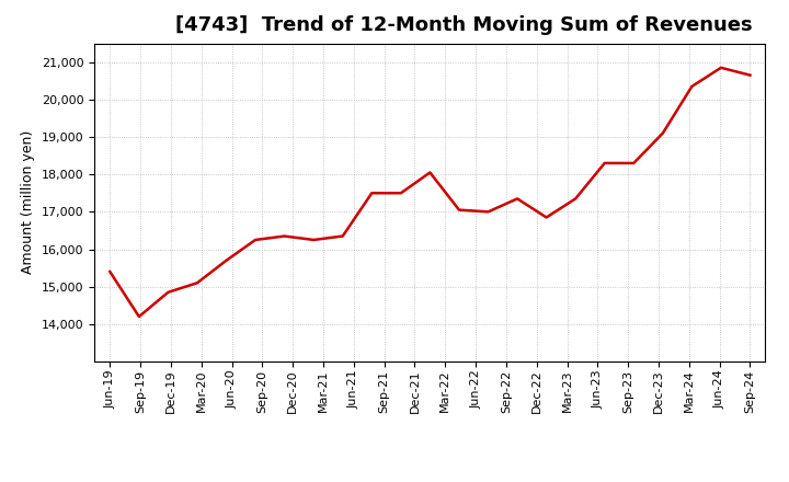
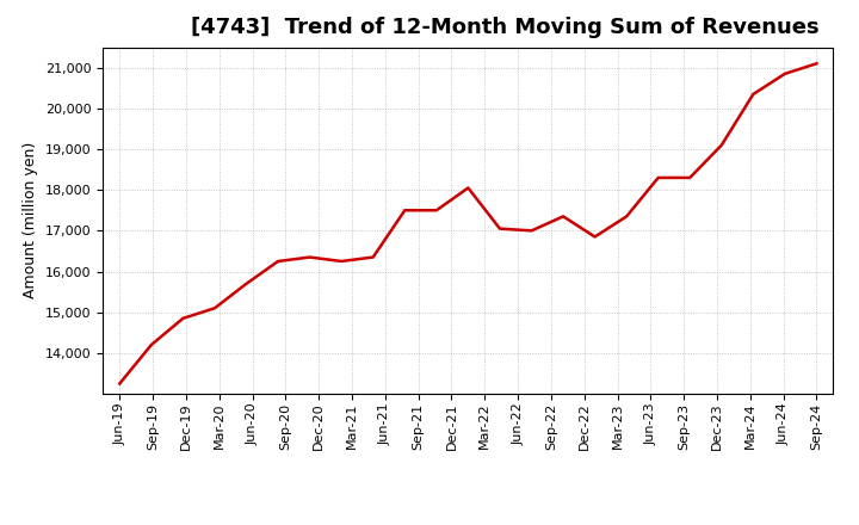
Jun-19: 15,400 -> 13,250
Sep-24: 20,650 -> 21,100
